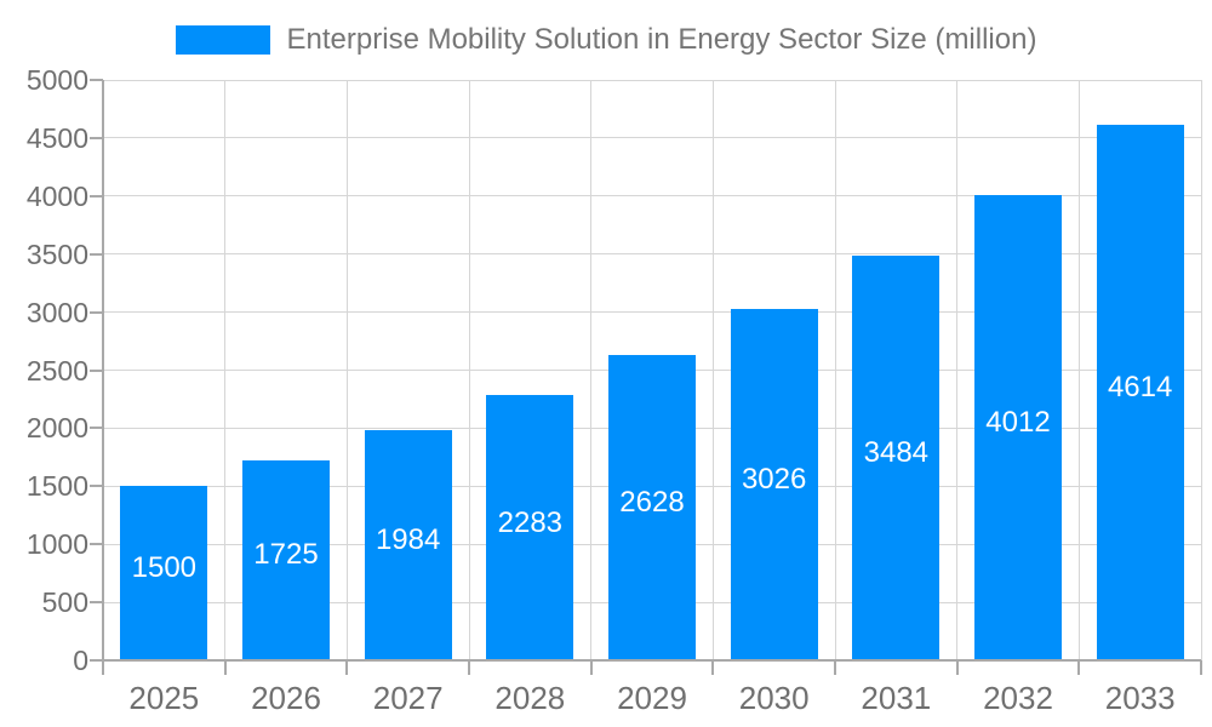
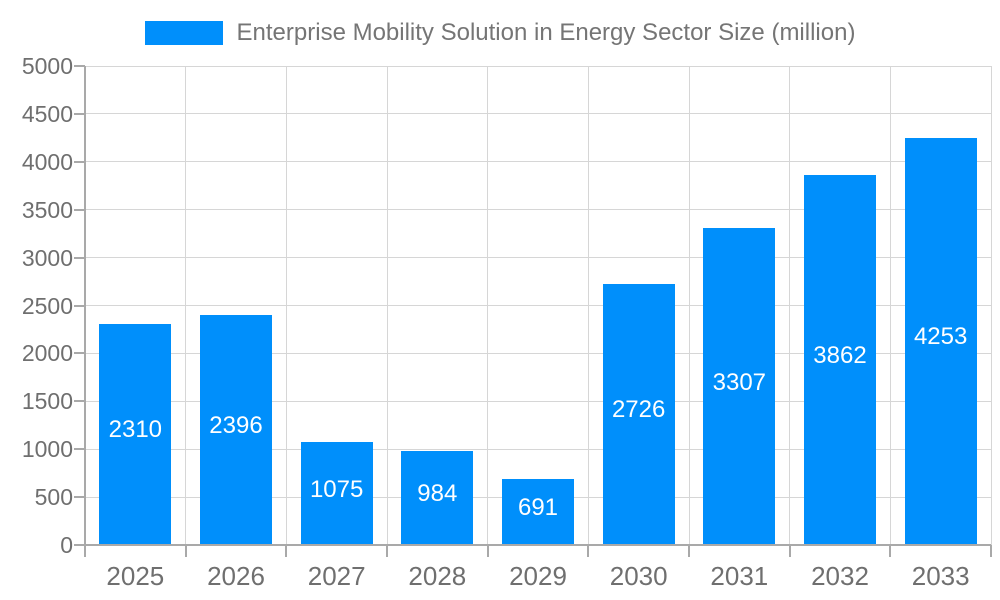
2025: 1500 -> 2310
2026: 1725 -> 2396
2027: 1984 -> 1075
2028: 2283 -> 984
2029: 2628 -> 691
2030: 3026 -> 2726
2031: 3484 -> 3307
2032: 4012 -> 3862
2033: 4614 -> 4253
